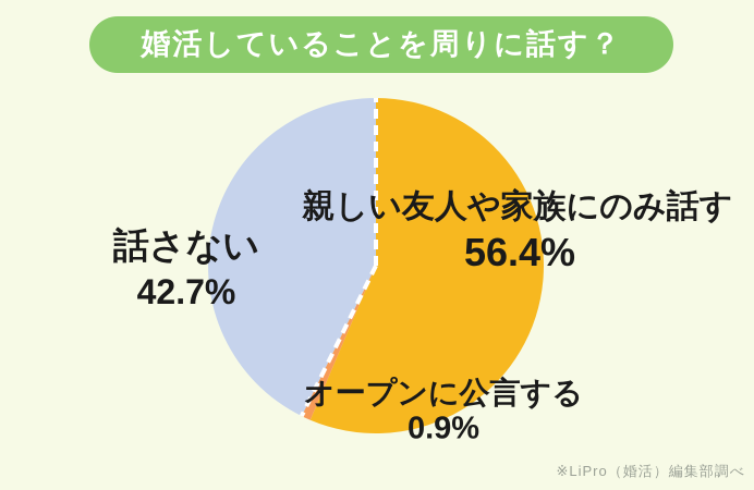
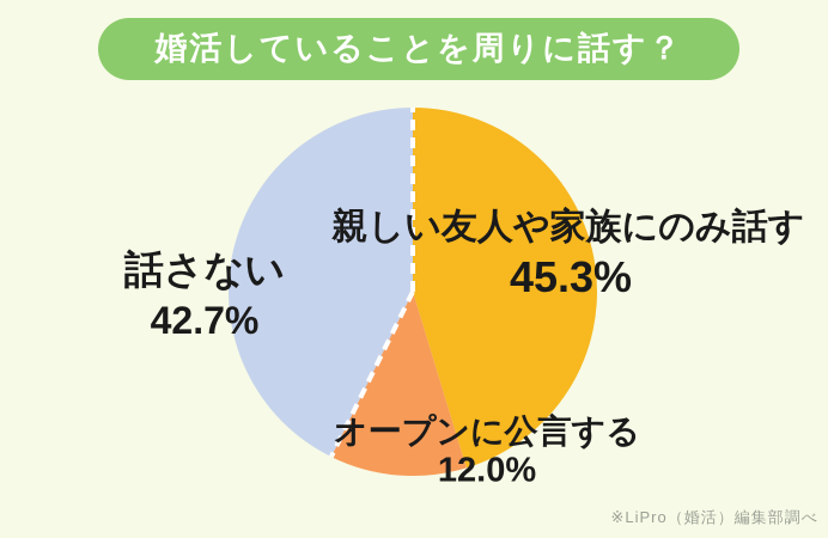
親しい友人や家族にのみ話す: 56.4% -> 45.3%
オープンに公言する: 0.9% -> 12.0%
